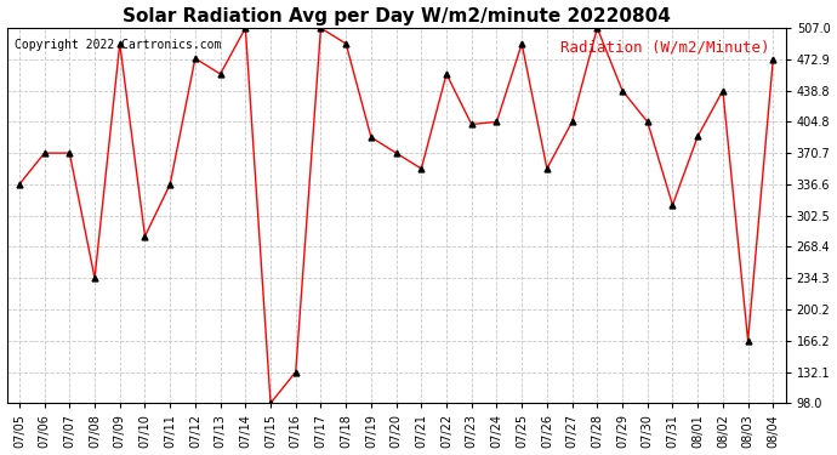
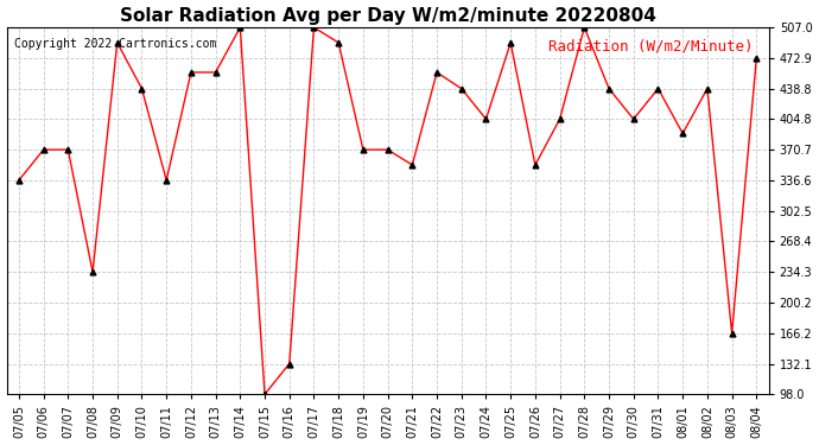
07/10: 280 -> 439
07/12: 474 -> 457
07/19: 388 -> 371
07/23: 402 -> 439
07/31: 314 -> 439
